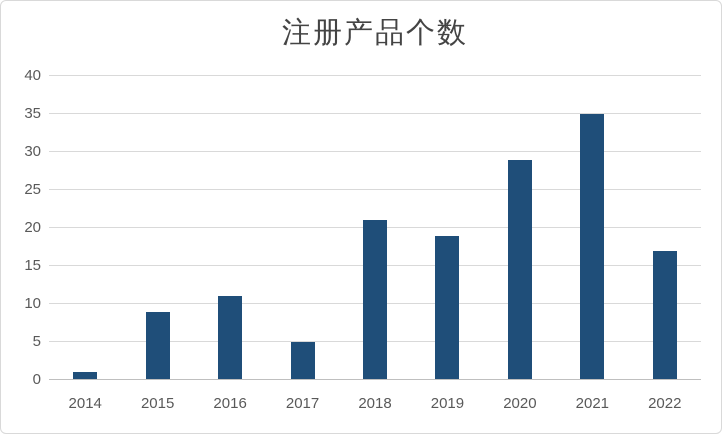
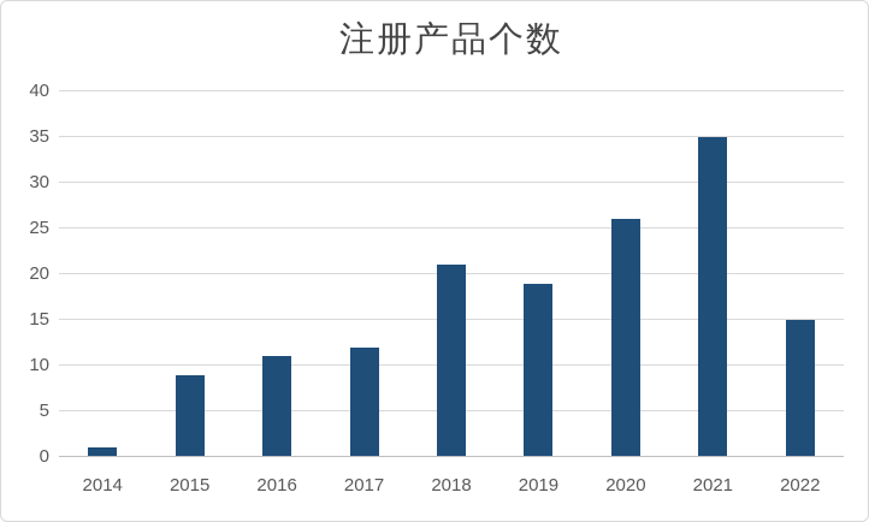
2017: 5 -> 12
2020: 29 -> 26
2022: 17 -> 15
